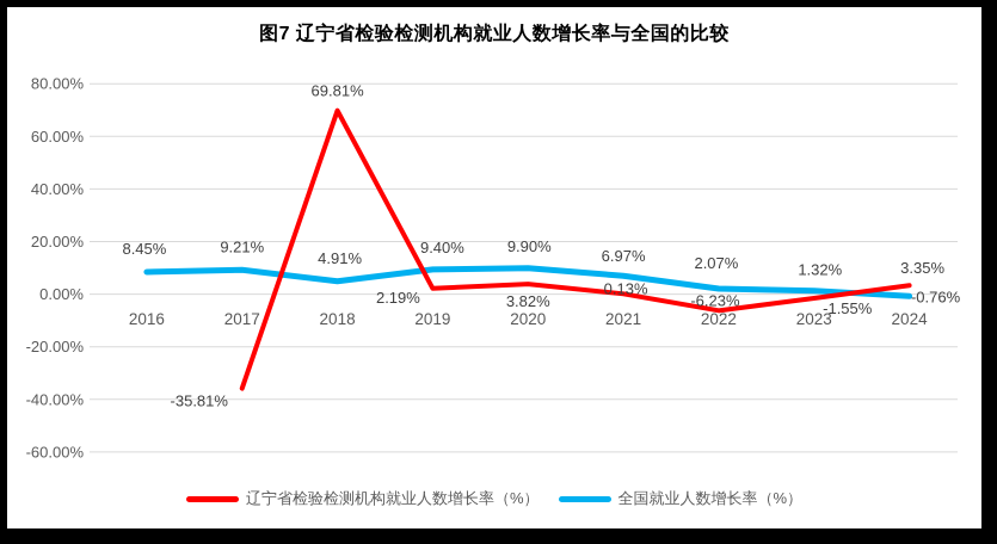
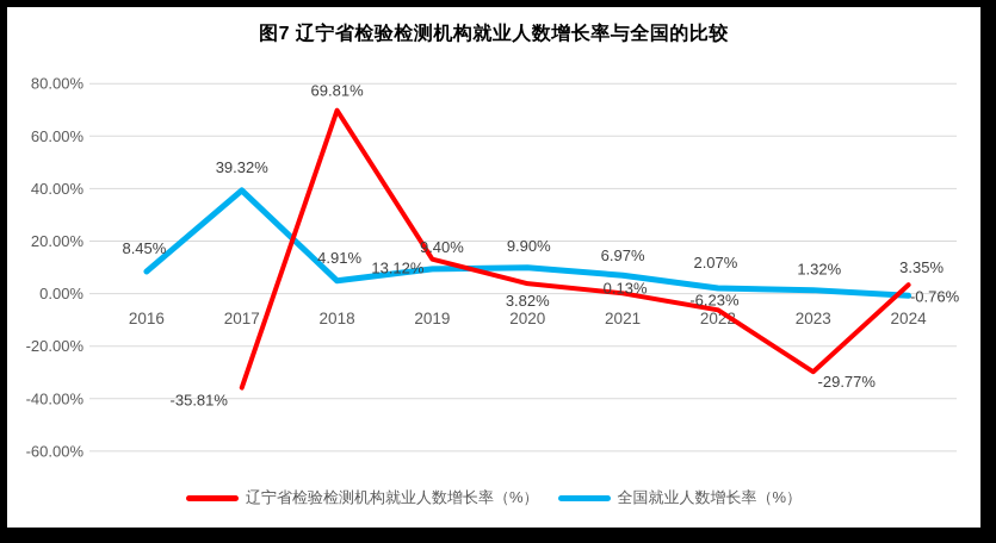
全国就业人数增长率（%）/2017: 9.21% -> 39.32%
辽宁省检验检测机构就业人数增长率（%）/2019: 2.19% -> 13.12%
辽宁省检验检测机构就业人数增长率（%）/2023: -1.55% -> -29.77%
